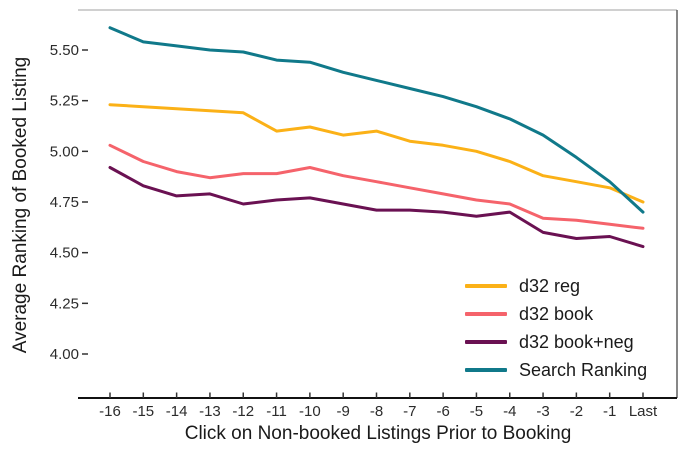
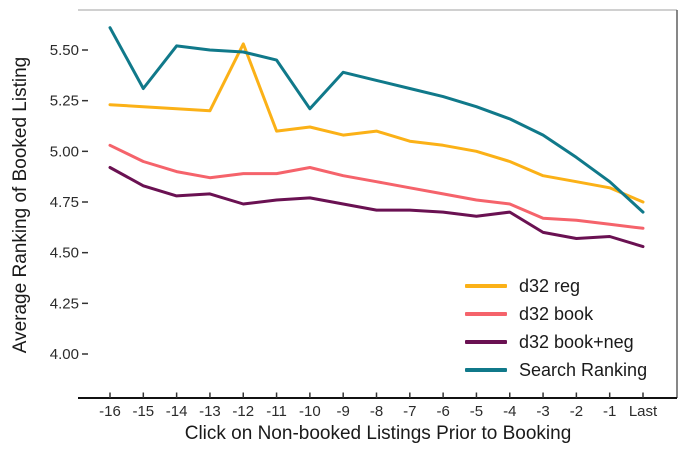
Search Ranking/-15: 5.54 -> 5.31
d32 reg/-12: 5.19 -> 5.53
Search Ranking/-10: 5.44 -> 5.21
